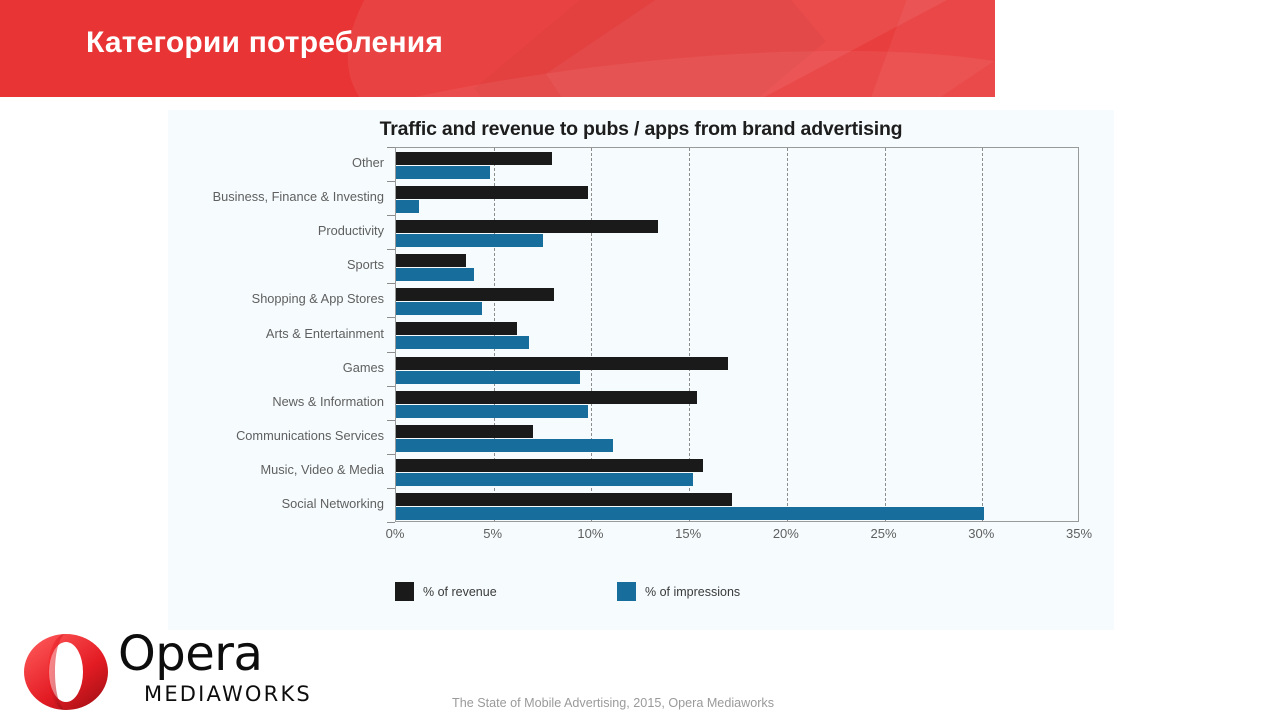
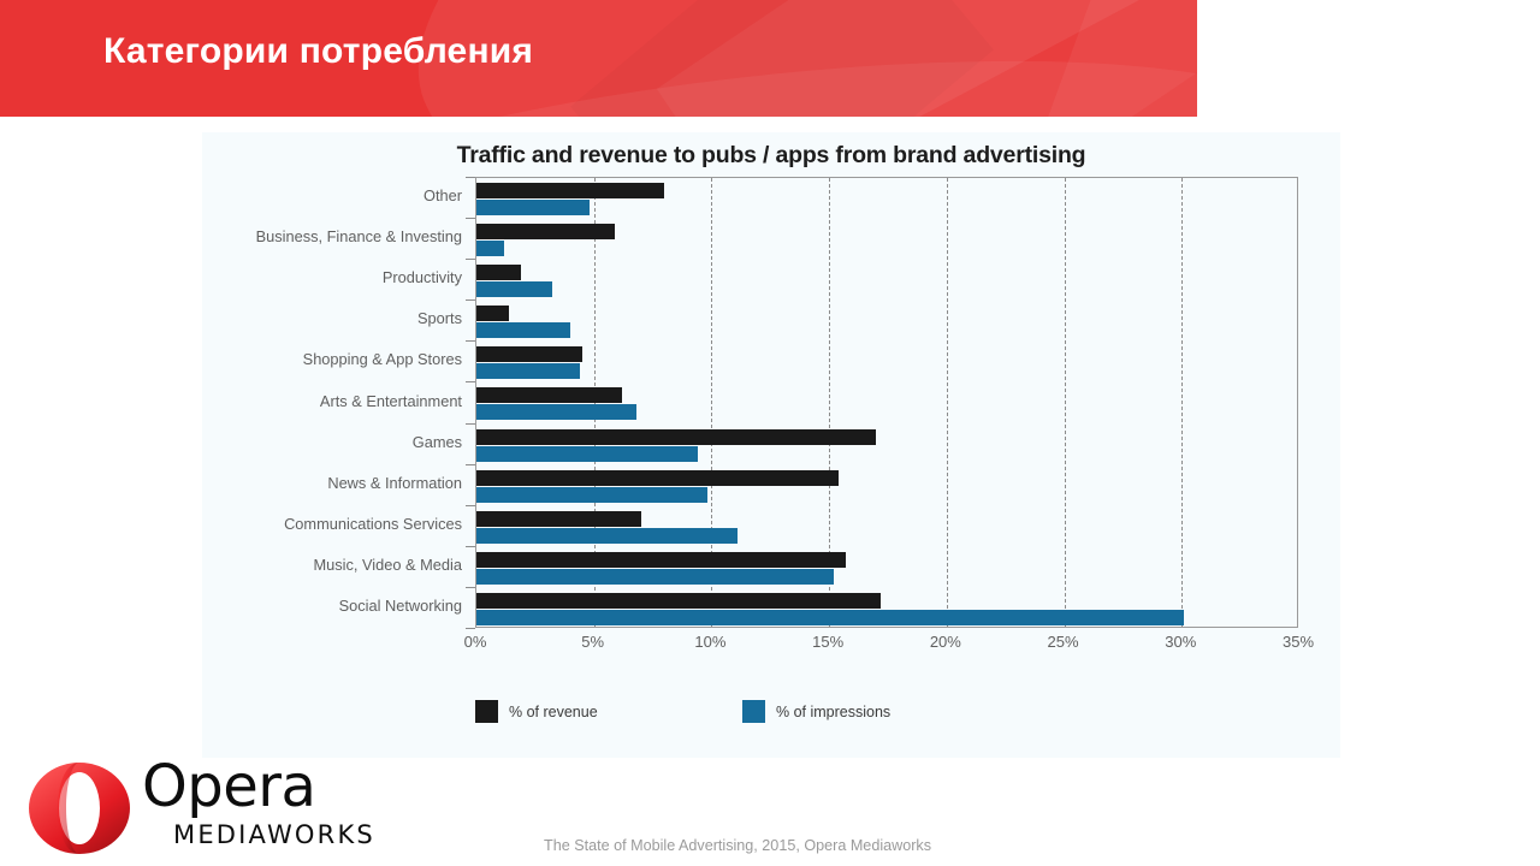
% of revenue/Business, Finance & Investing: 9.8% -> 5.9%
% of revenue/Productivity: 13.4% -> 1.9%
% of impressions/Productivity: 7.5% -> 3.2%
% of revenue/Sports: 3.6% -> 1.4%
% of revenue/Shopping & App Stores: 8.1% -> 4.5%
